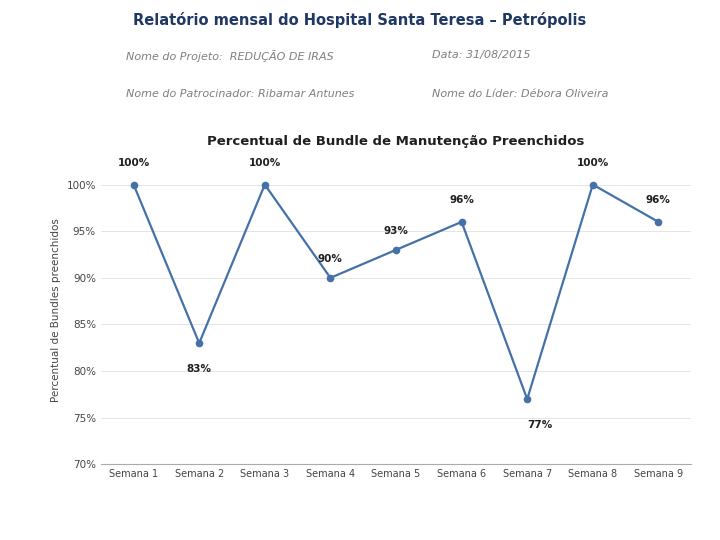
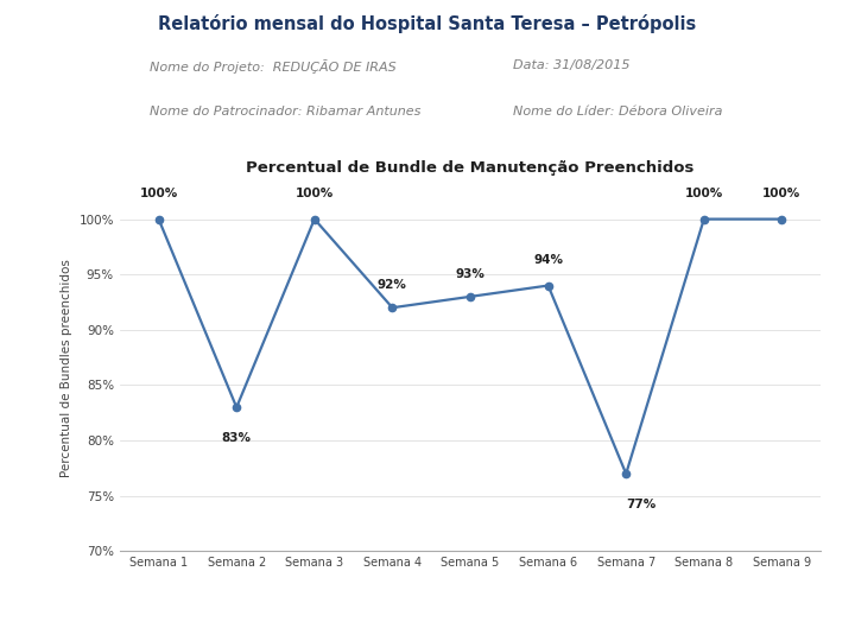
Semana 4: 90% -> 92%
Semana 6: 96% -> 94%
Semana 9: 96% -> 100%
